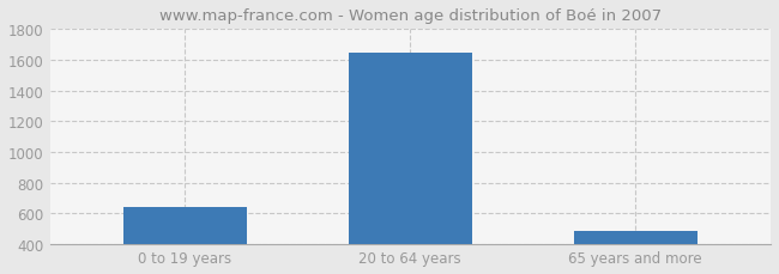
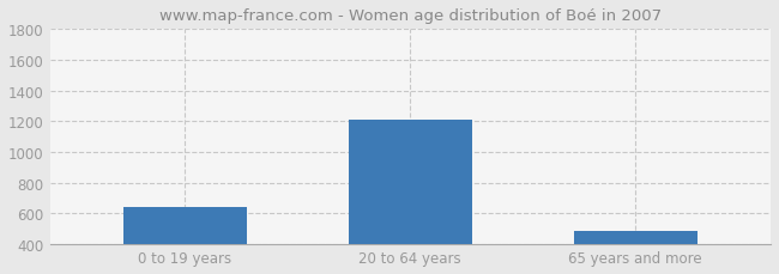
20 to 64 years: 1640 -> 1210
